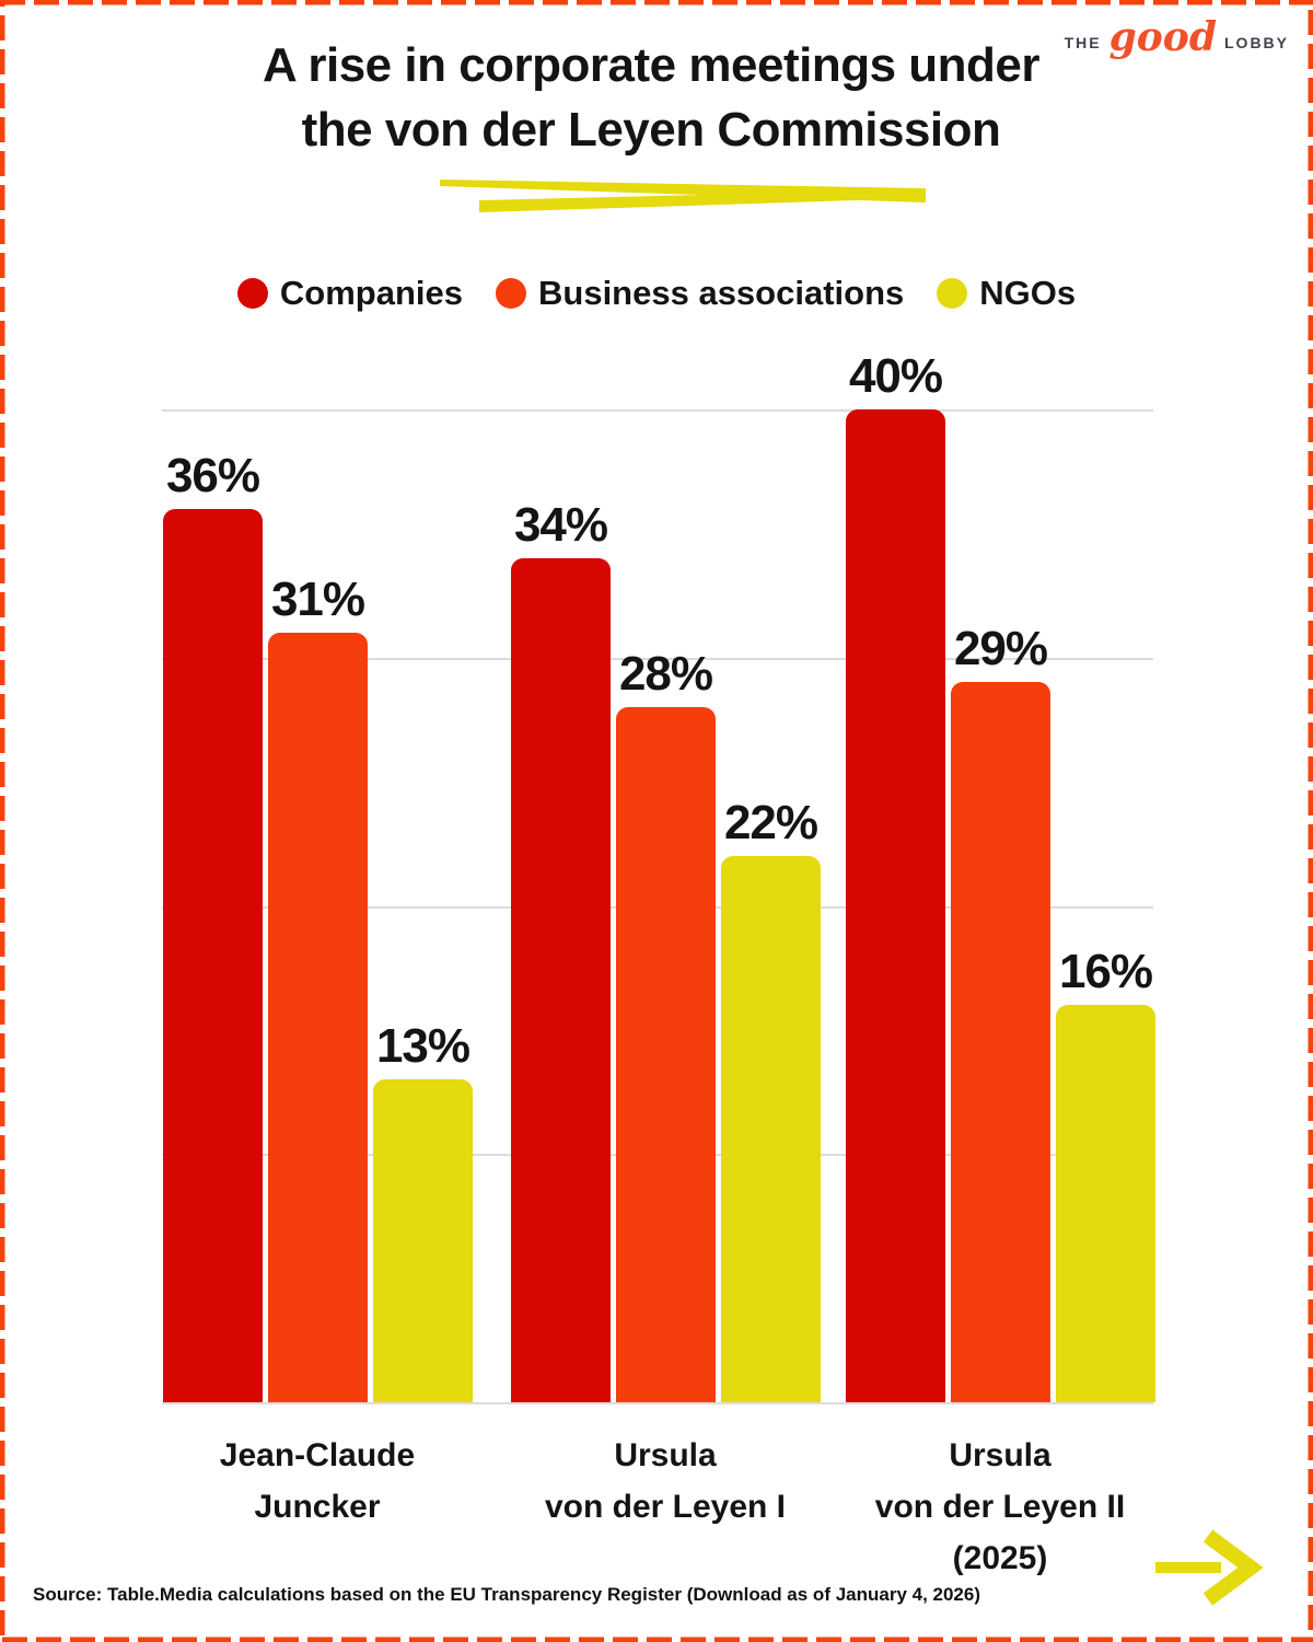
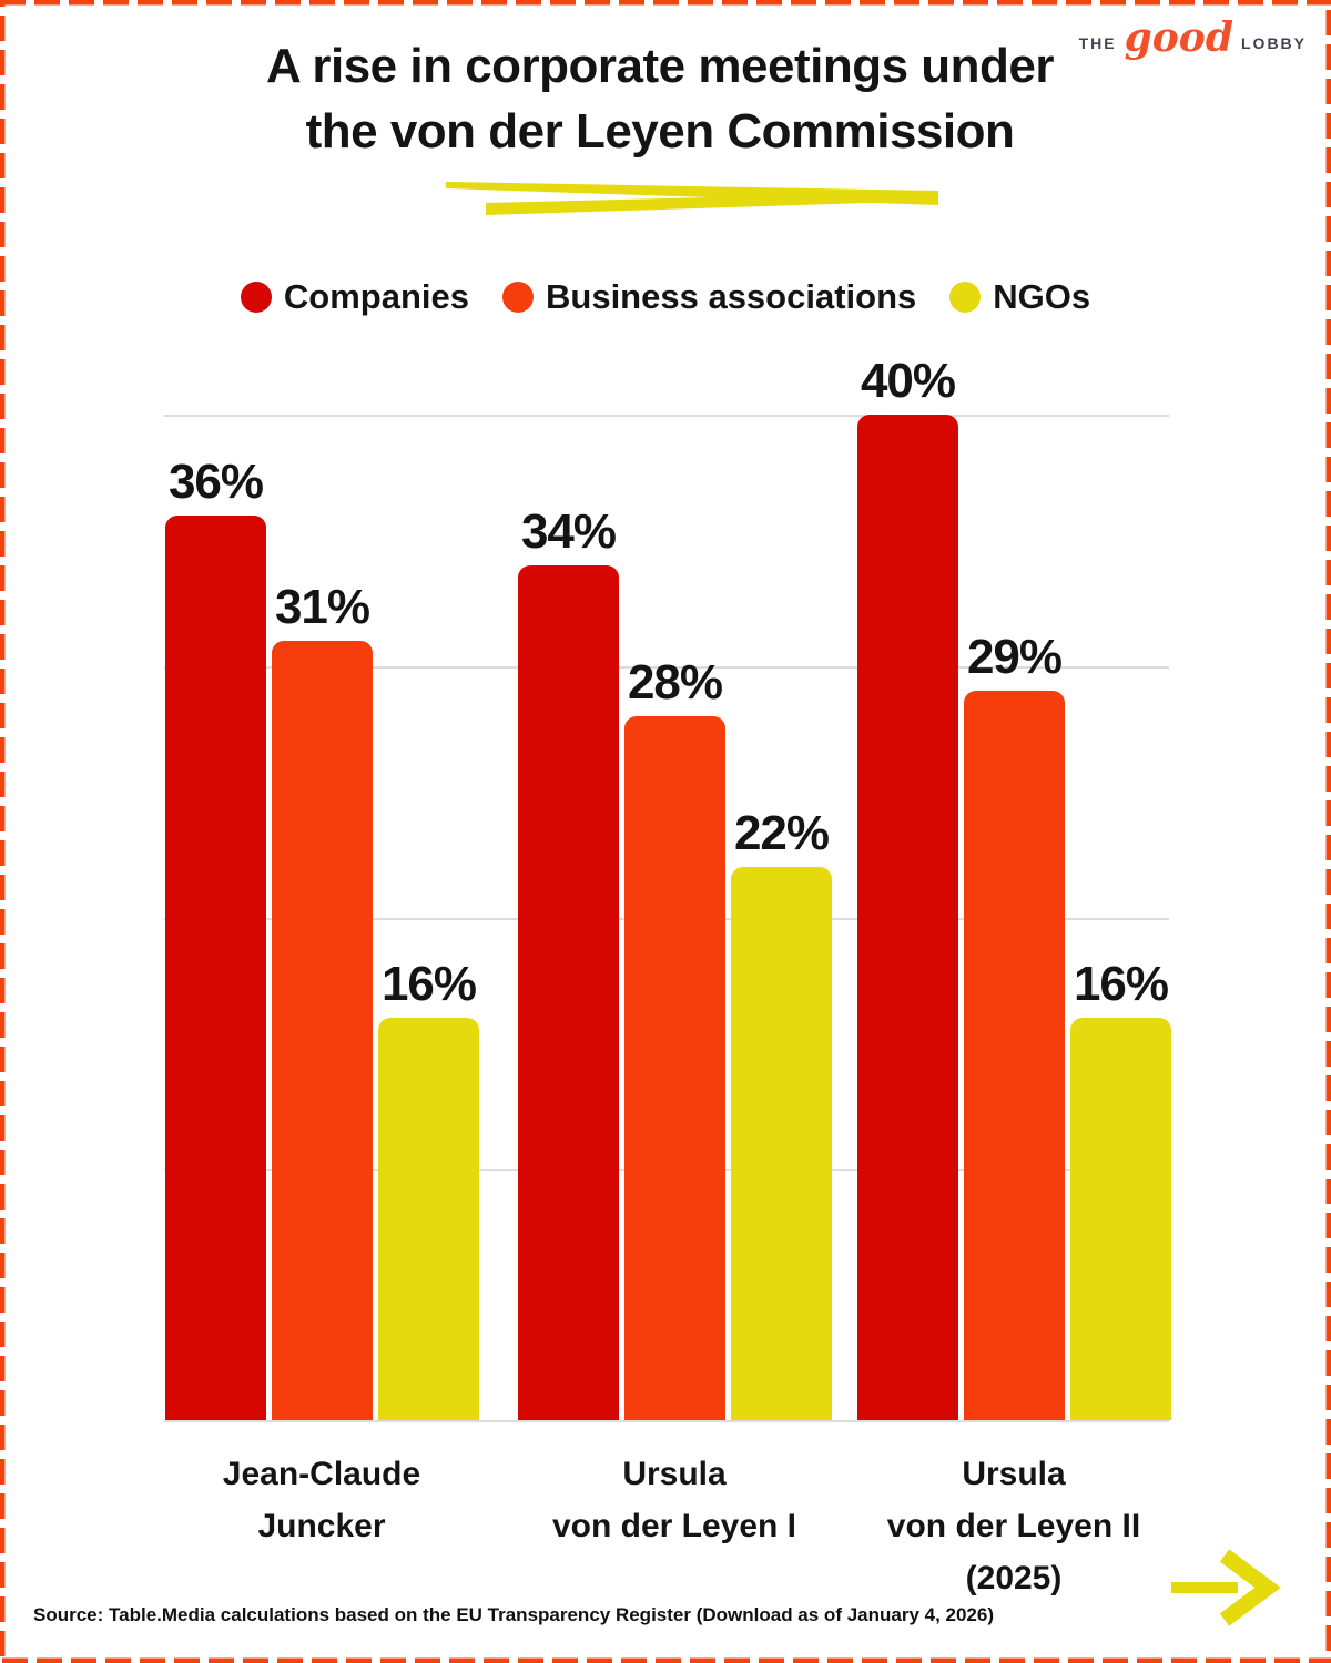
NGOs/Jean-Claude Juncker: 13% -> 16%
